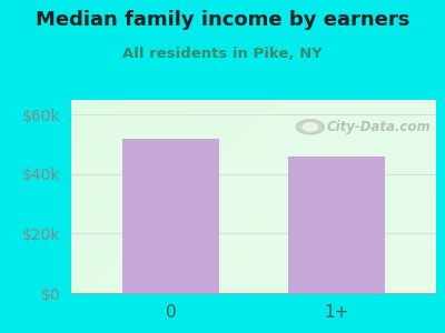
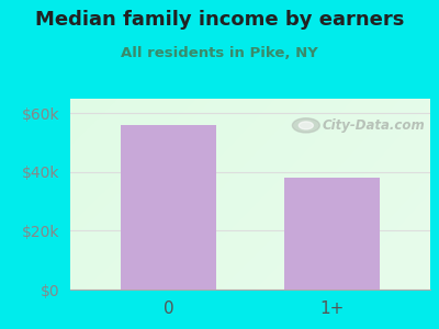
0: $52k -> $56k
1+: $46k -> $38k
